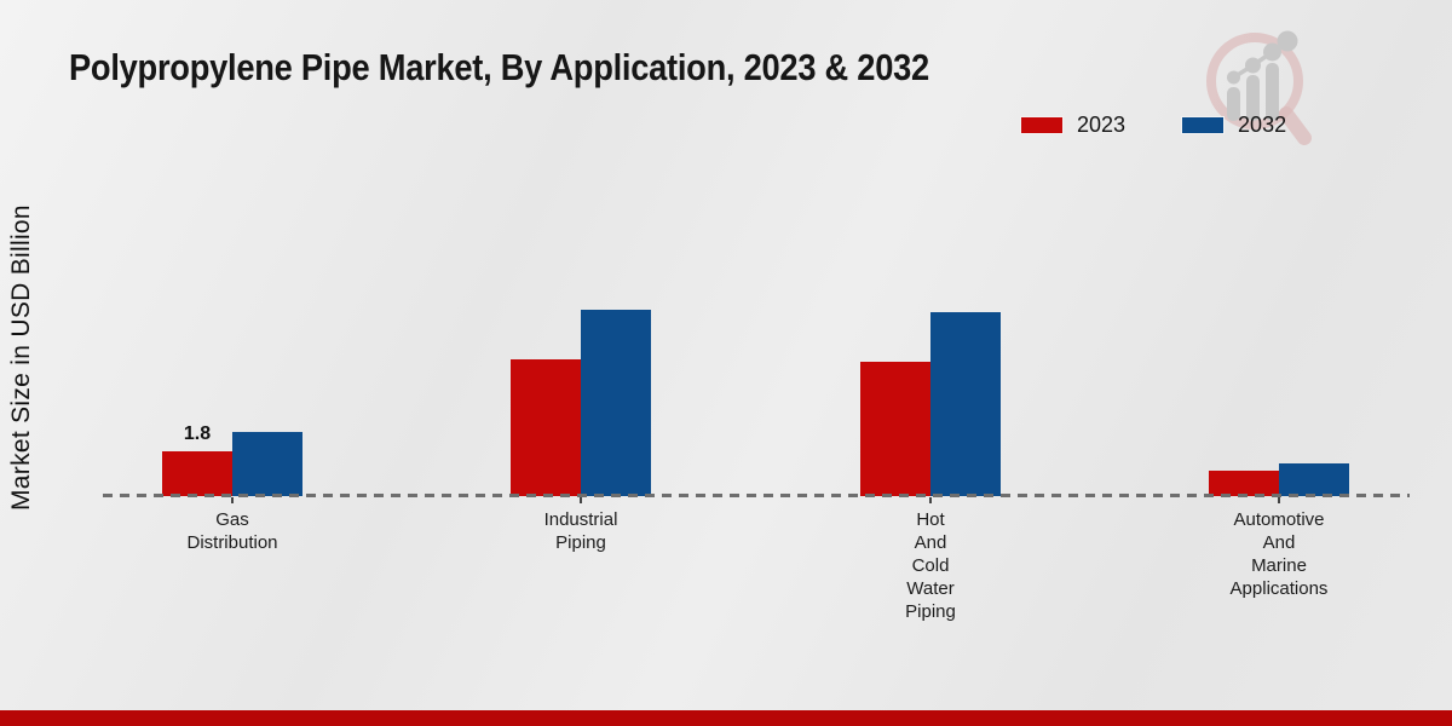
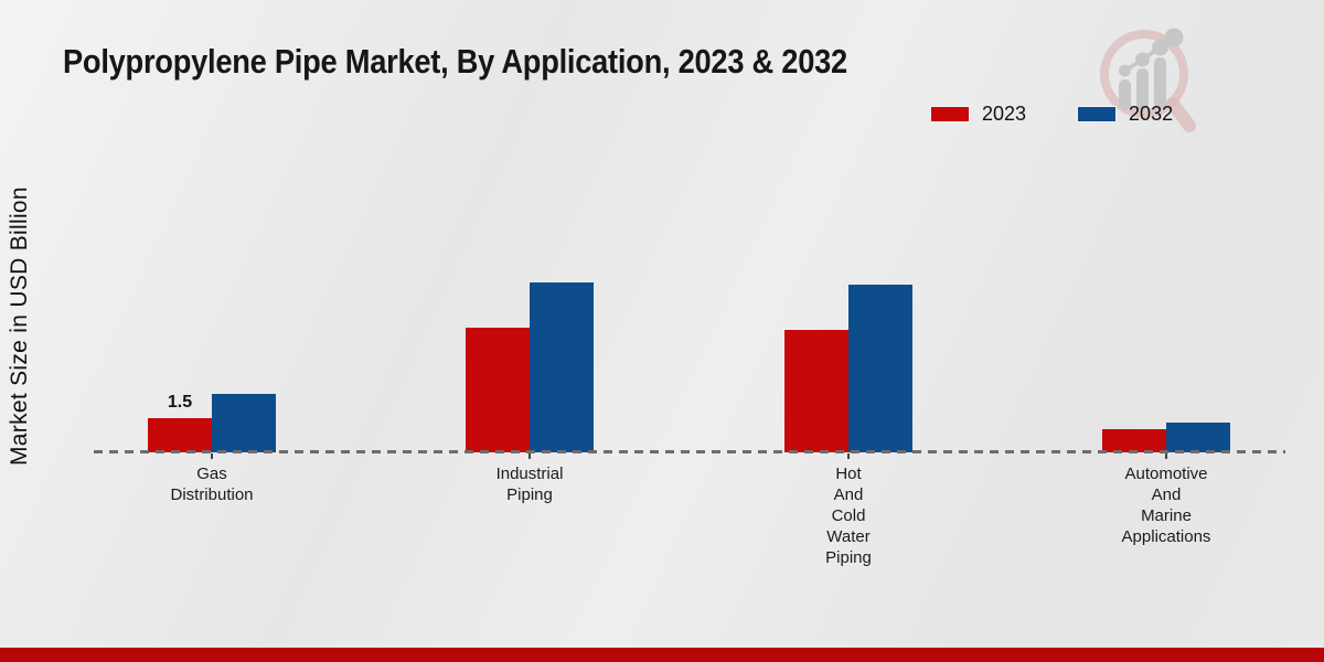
2023/Gas Distribution: 1.8 -> 1.5
